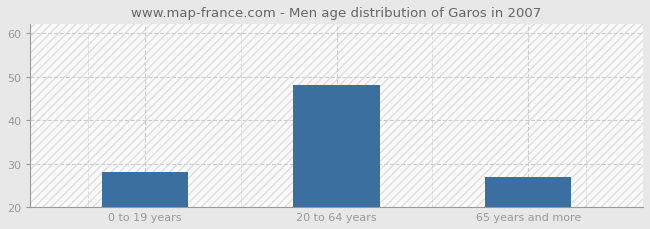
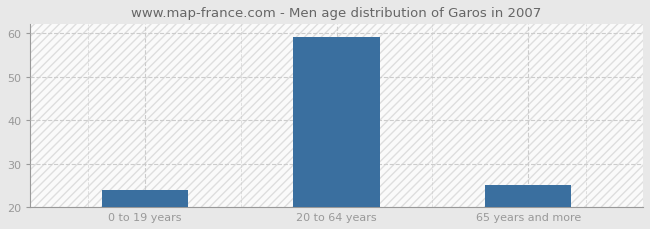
0 to 19 years: 28 -> 24
20 to 64 years: 48 -> 59
65 years and more: 27 -> 25
